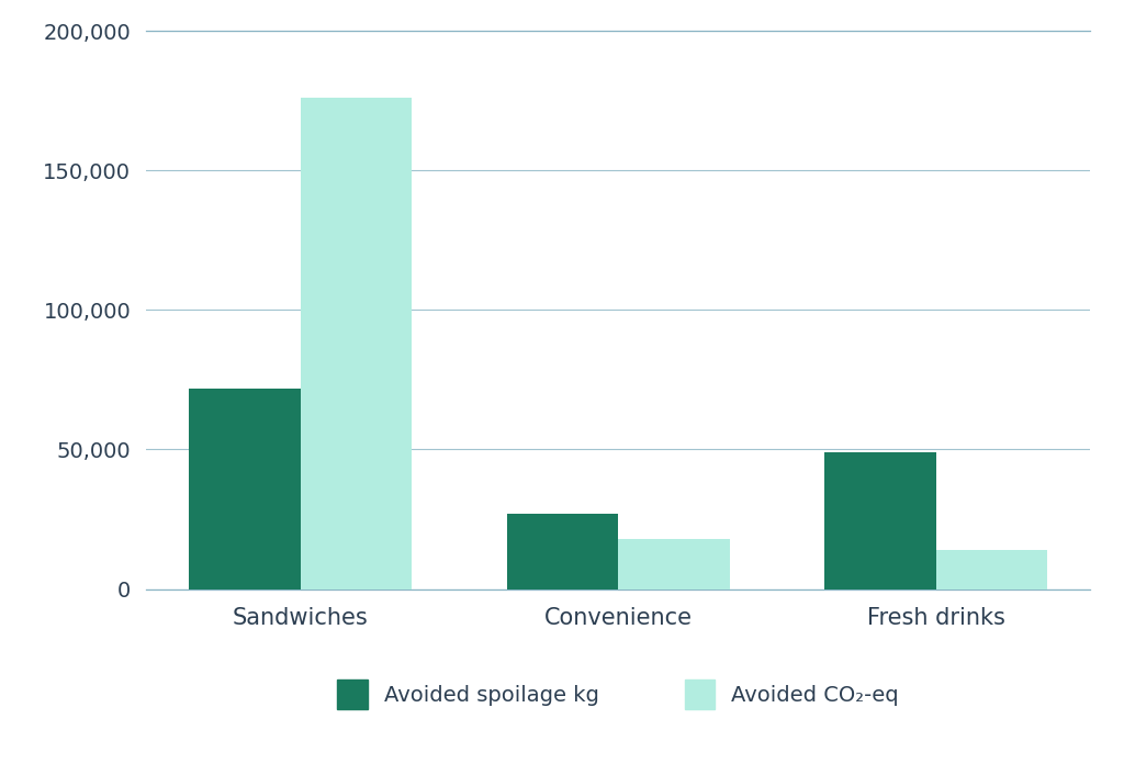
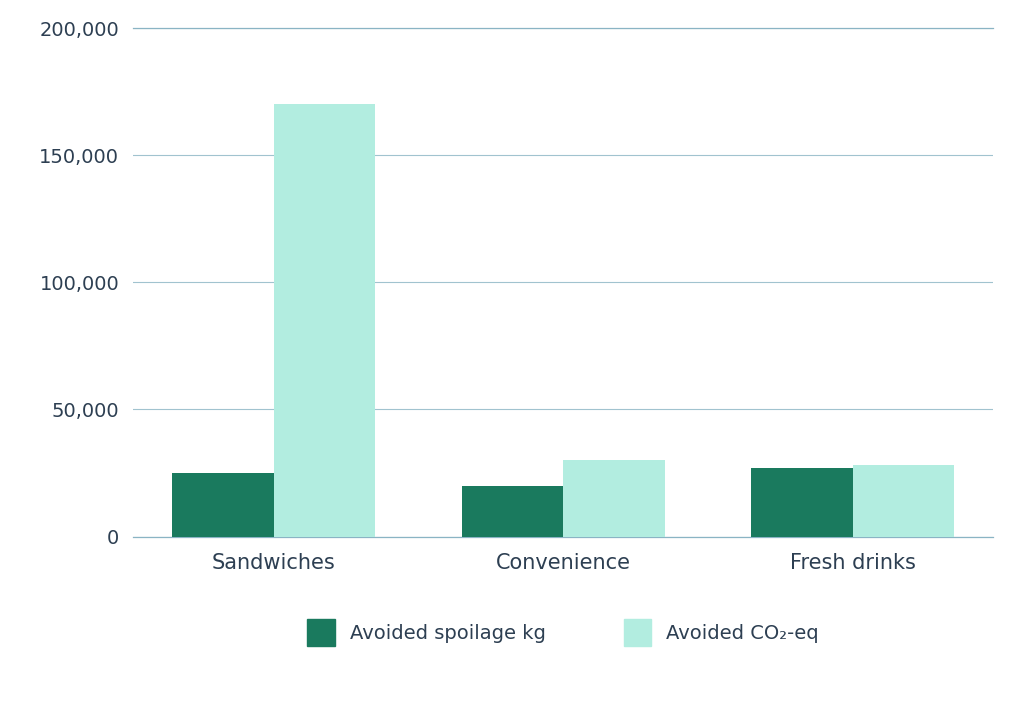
Avoided spoilage kg/Sandwiches: 72,000 -> 25,000
Avoided CO₂-eq/Sandwiches: 176,000 -> 170,000
Avoided spoilage kg/Convenience: 27,000 -> 20,000
Avoided CO₂-eq/Convenience: 18,000 -> 30,000
Avoided spoilage kg/Fresh drinks: 49,000 -> 27,000
Avoided CO₂-eq/Fresh drinks: 14,000 -> 28,000
